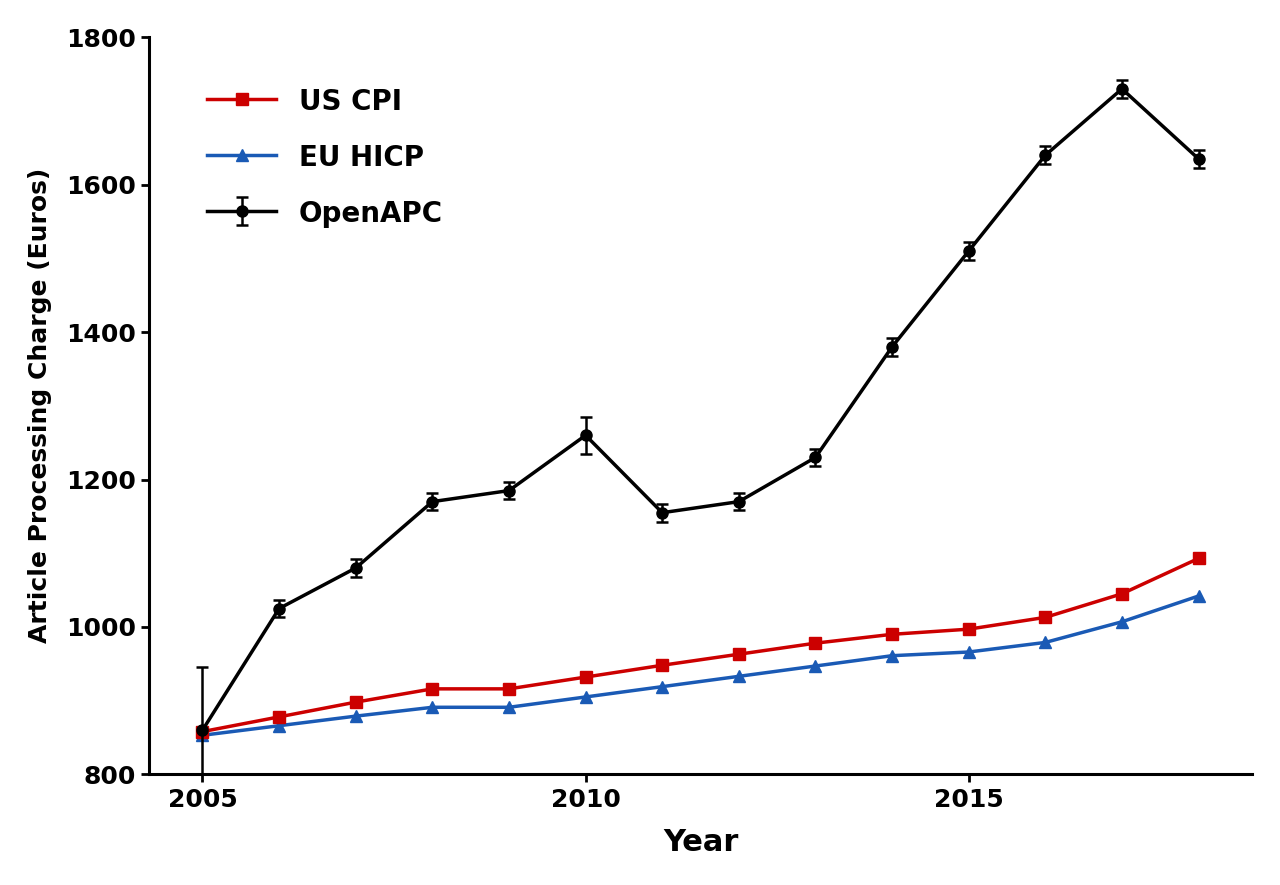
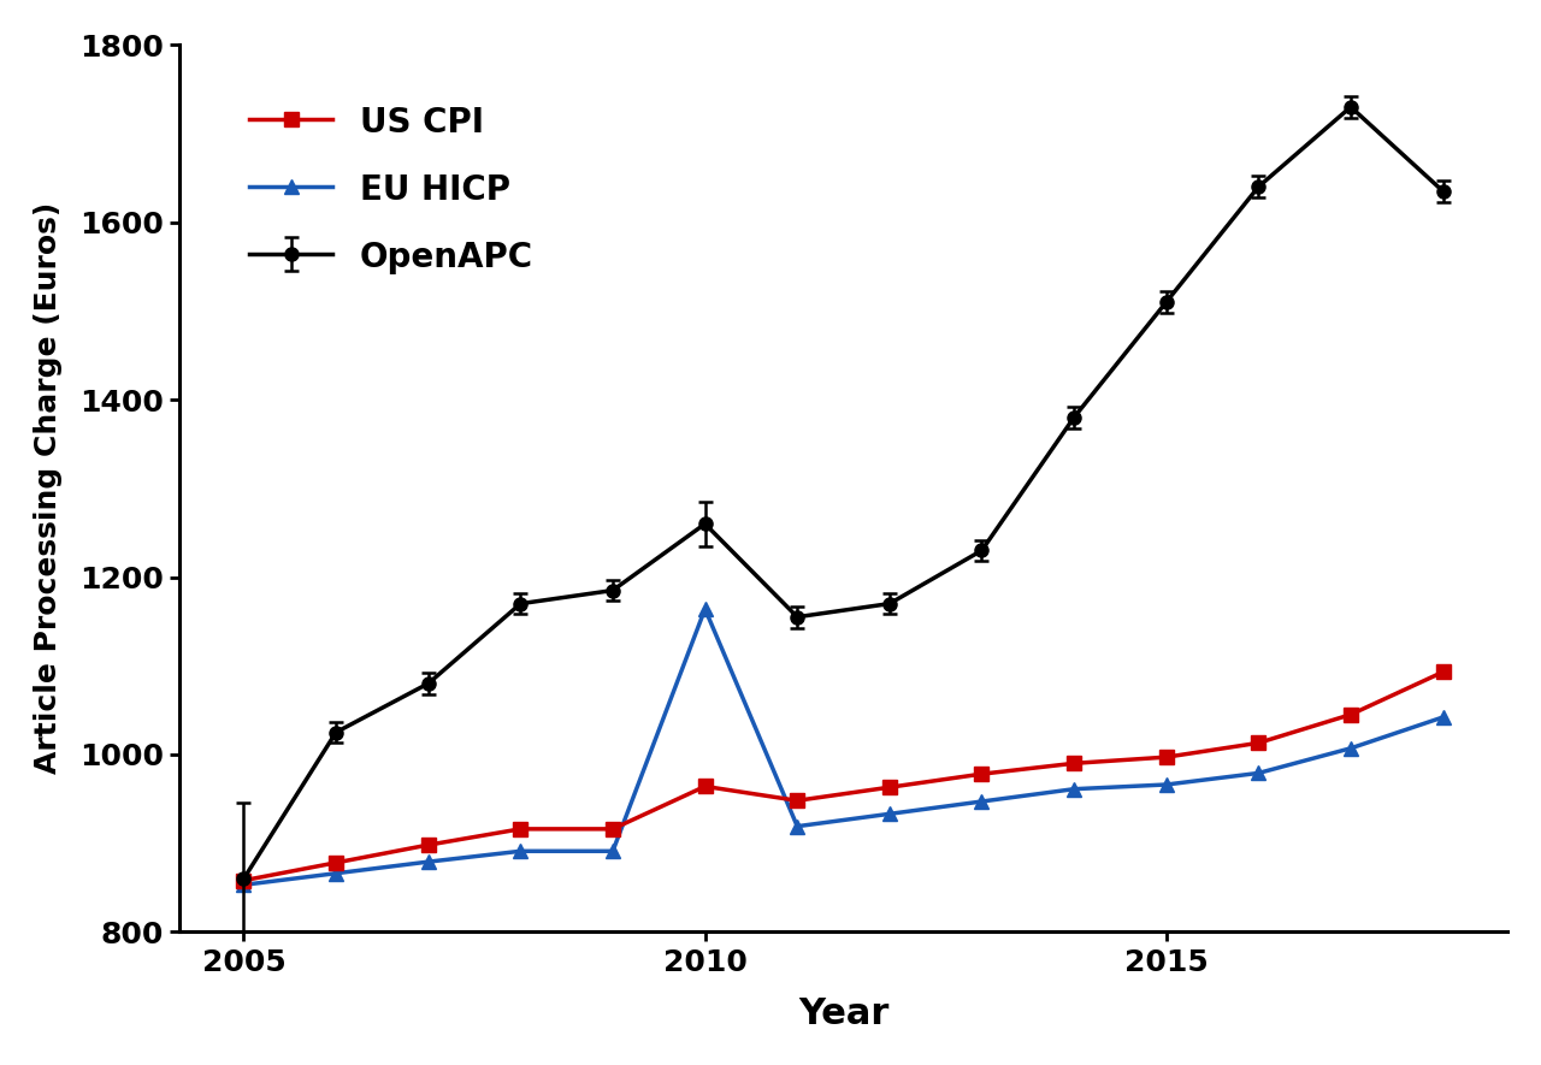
US CPI/2010: 932 -> 964
EU HICP/2010: 905 -> 1164
